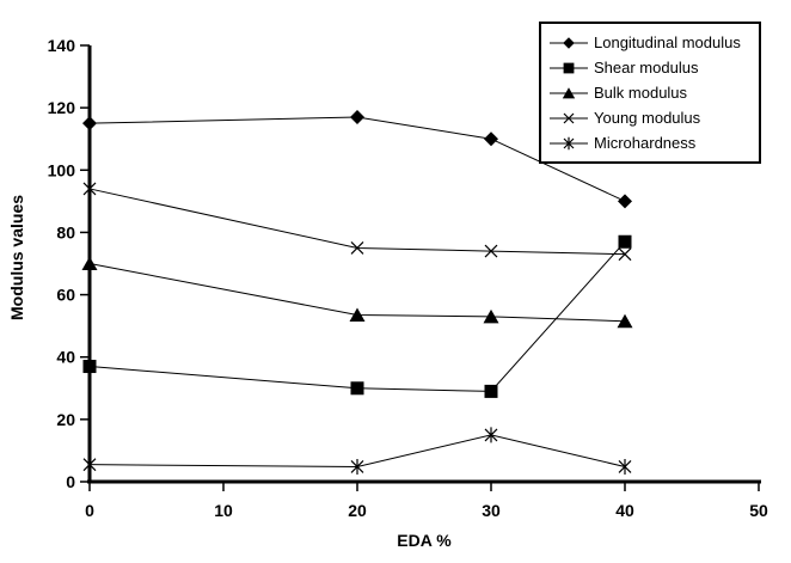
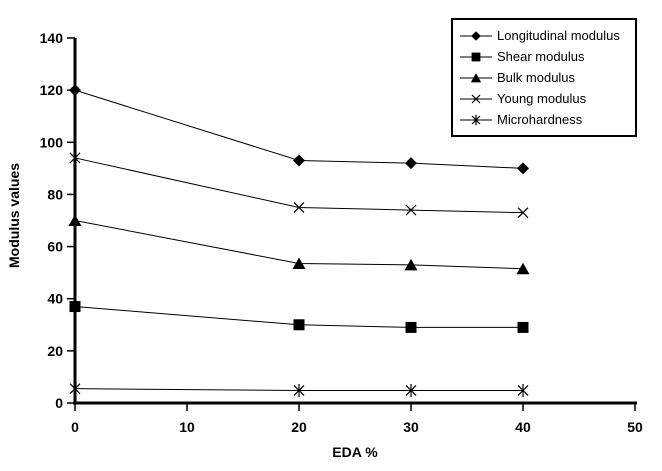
Longitudinal modulus/0: 115 -> 120
Longitudinal modulus/20: 117 -> 93
Longitudinal modulus/30: 110 -> 92
Microhardness/30: 15 -> 5
Shear modulus/40: 77 -> 29
